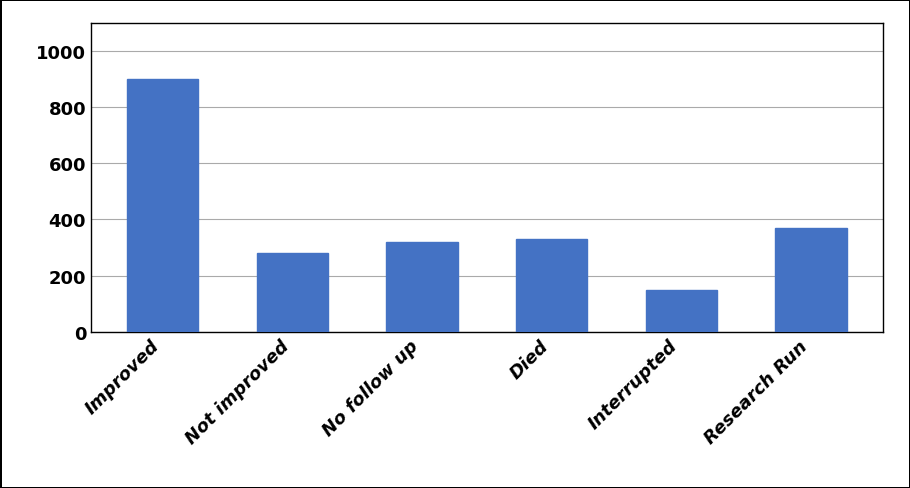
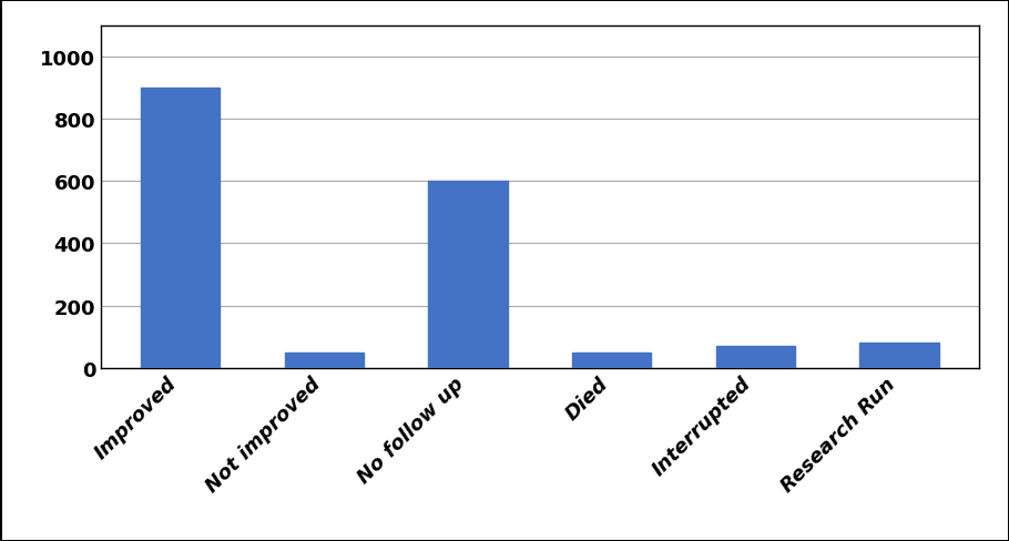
Not improved: 280 -> 50
No follow up: 320 -> 600
Died: 330 -> 50
Interrupted: 150 -> 70
Research Run: 370 -> 80
